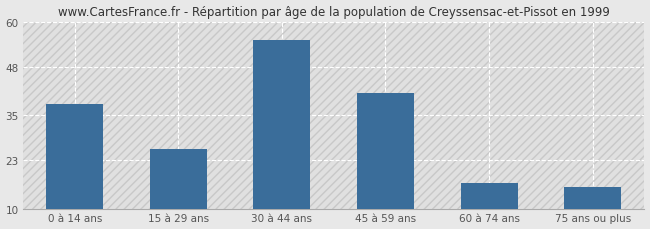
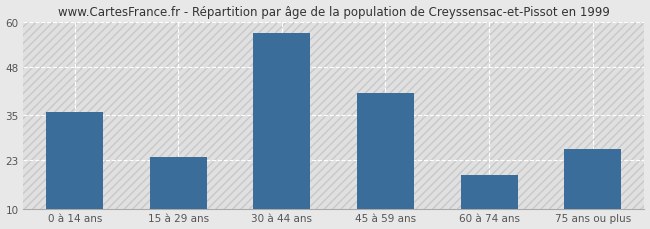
0 à 14 ans: 38 -> 36
15 à 29 ans: 26 -> 24
30 à 44 ans: 55 -> 57
60 à 74 ans: 17 -> 19
75 ans ou plus: 16 -> 26
